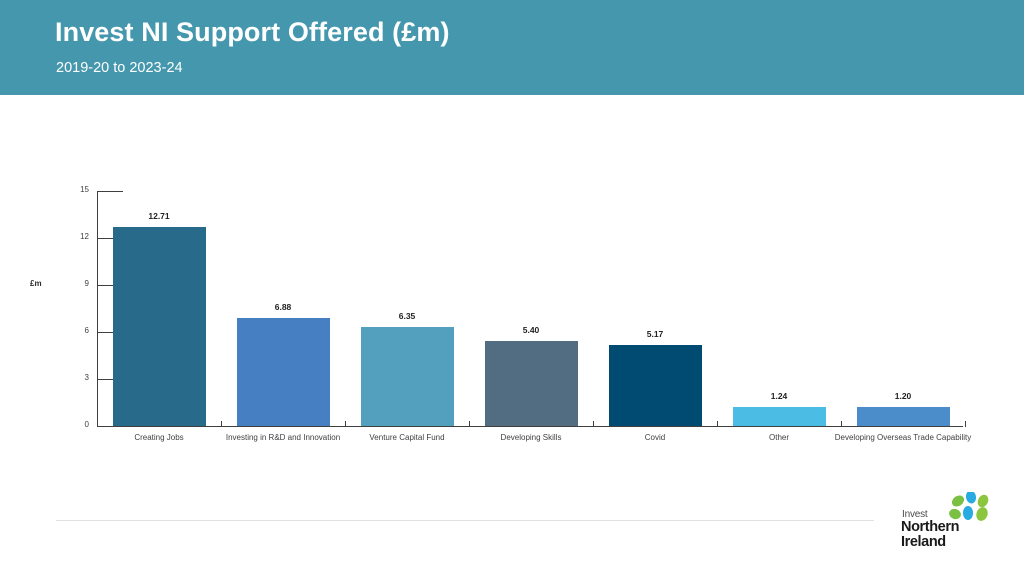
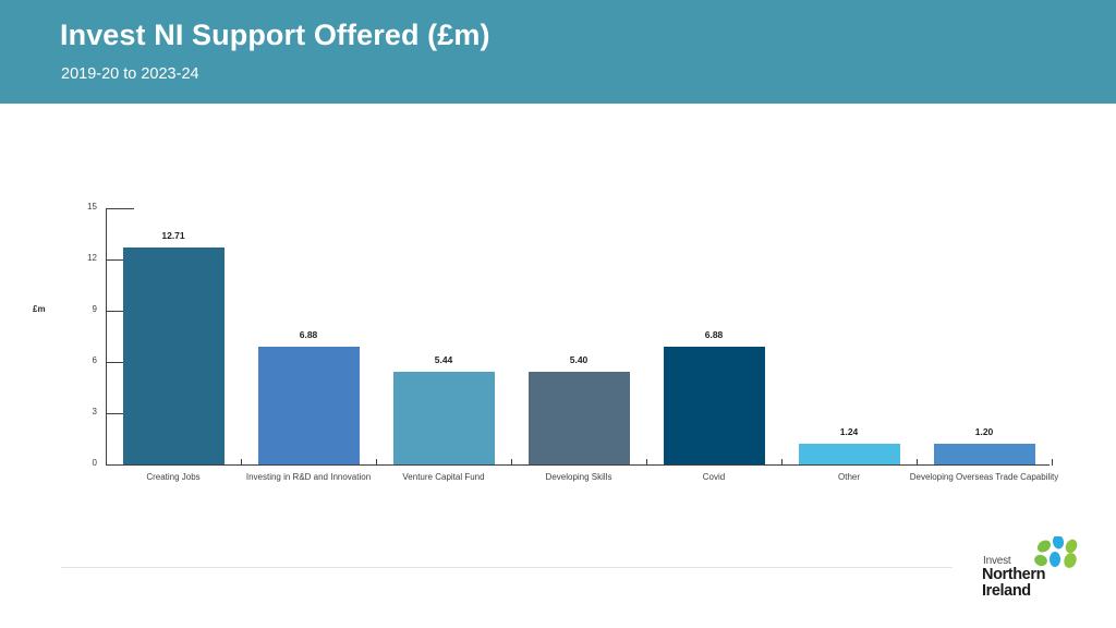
Venture Capital Fund: 6.35 -> 5.44
Covid: 5.17 -> 6.88
